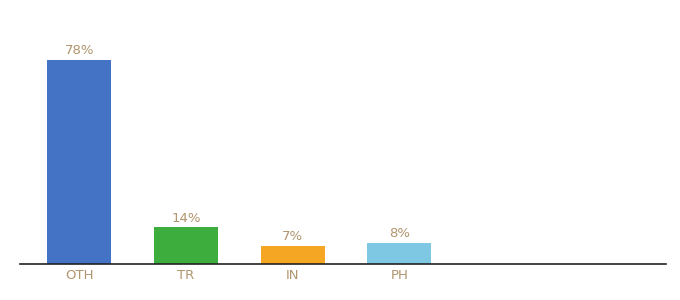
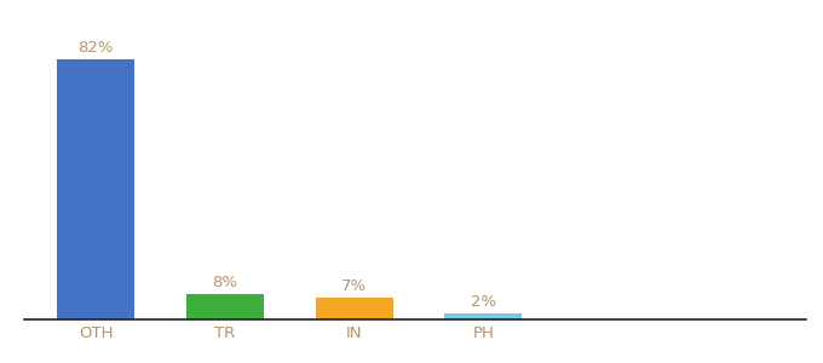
OTH: 78% -> 82%
TR: 14% -> 8%
PH: 8% -> 2%
